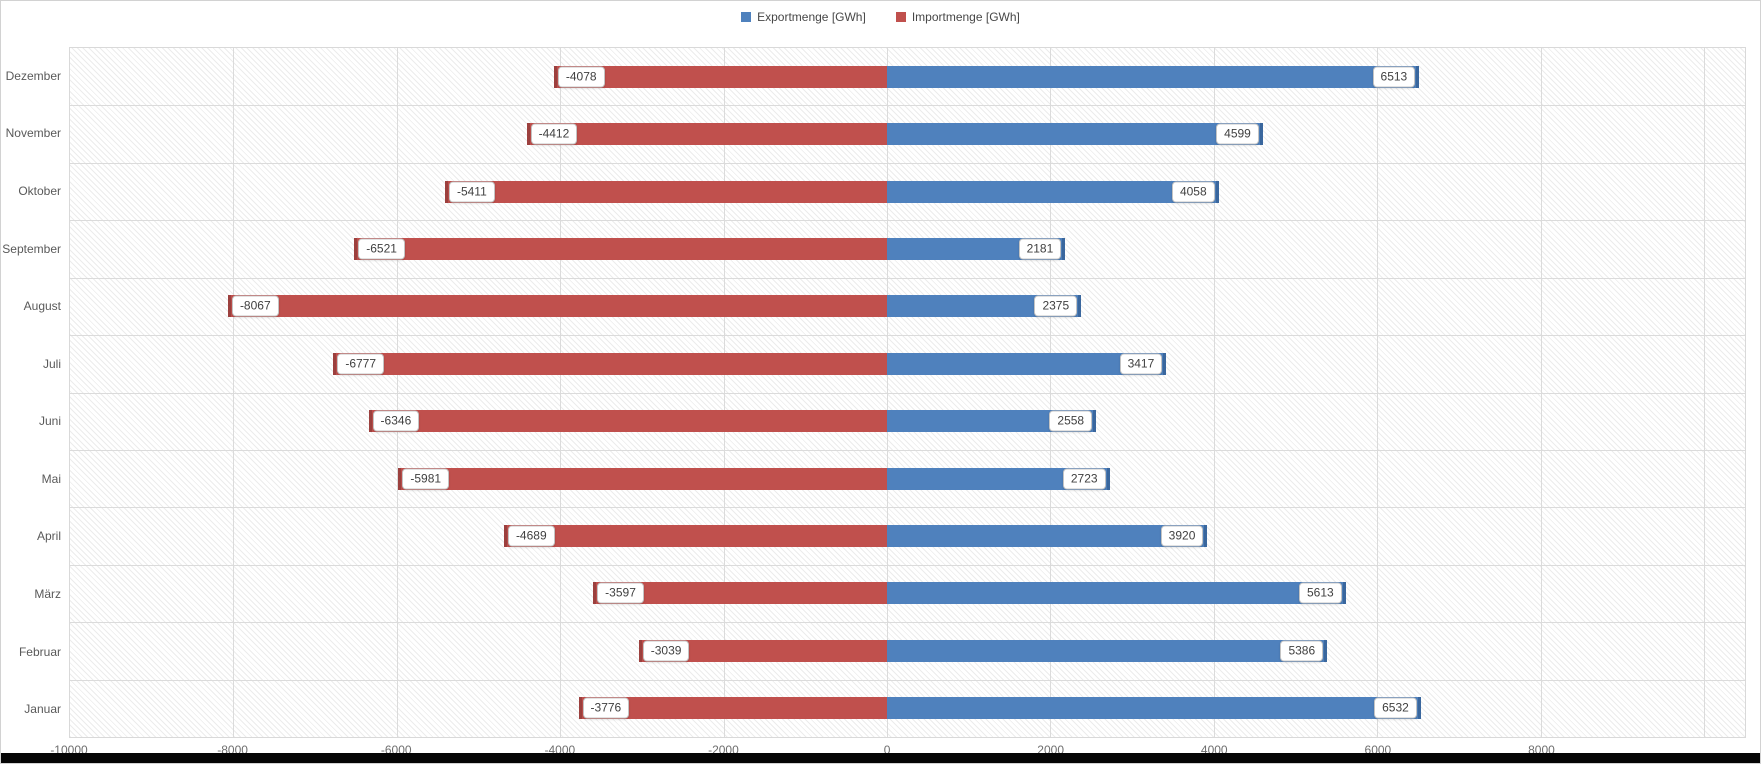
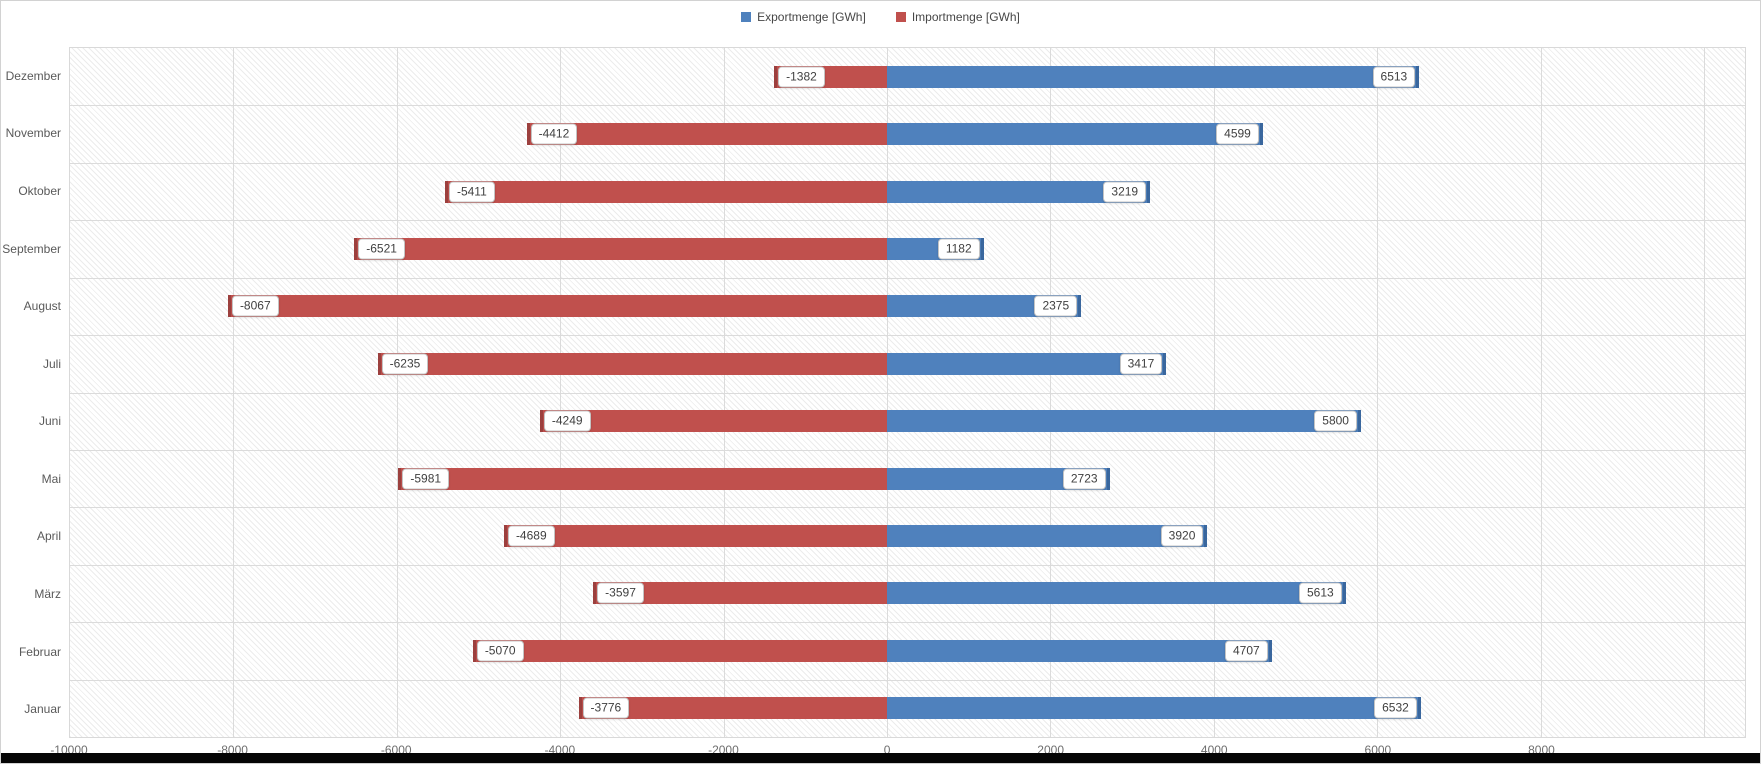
Importmenge [GWh]/Dezember: -4078 -> -1382
Exportmenge [GWh]/Oktober: 4058 -> 3219
Exportmenge [GWh]/September: 2181 -> 1182
Importmenge [GWh]/Juli: -6777 -> -6235
Exportmenge [GWh]/Juni: 2558 -> 5800
Importmenge [GWh]/Juni: -6346 -> -4249
Exportmenge [GWh]/Februar: 5386 -> 4707
Importmenge [GWh]/Februar: -3039 -> -5070
